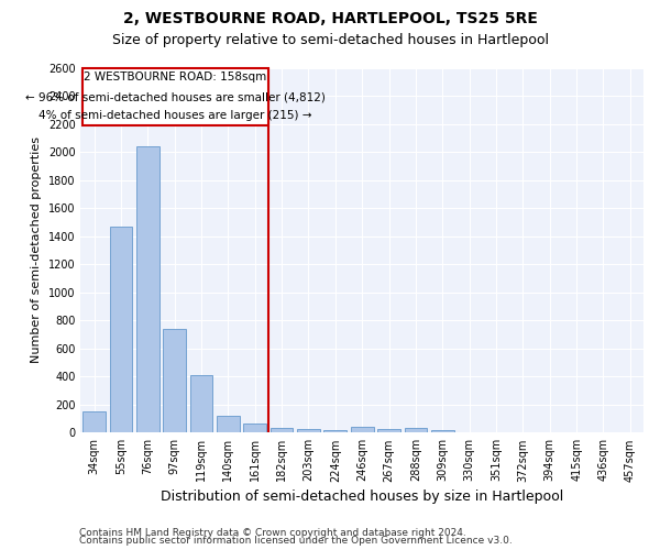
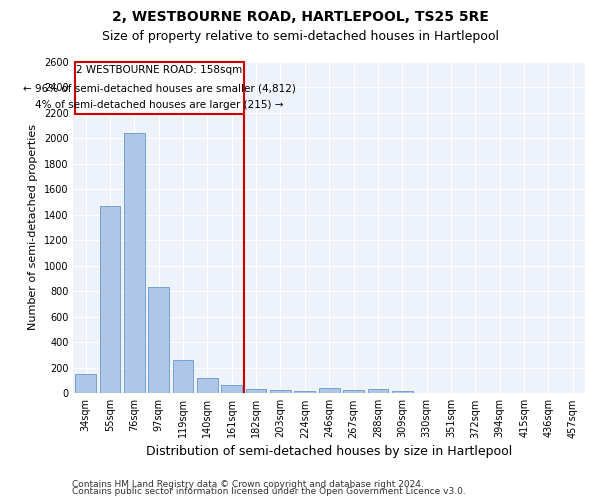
97sqm: 740 -> 840
119sqm: 410 -> 260
